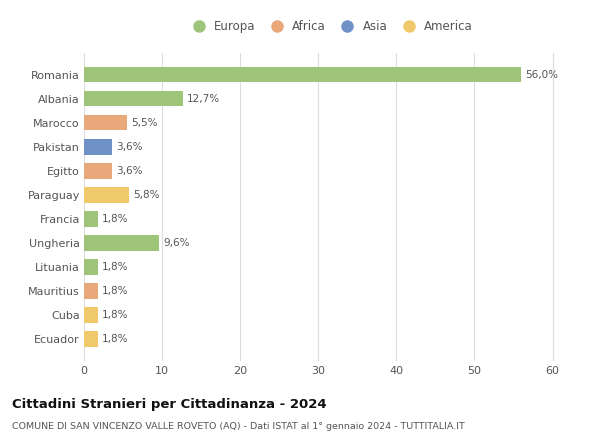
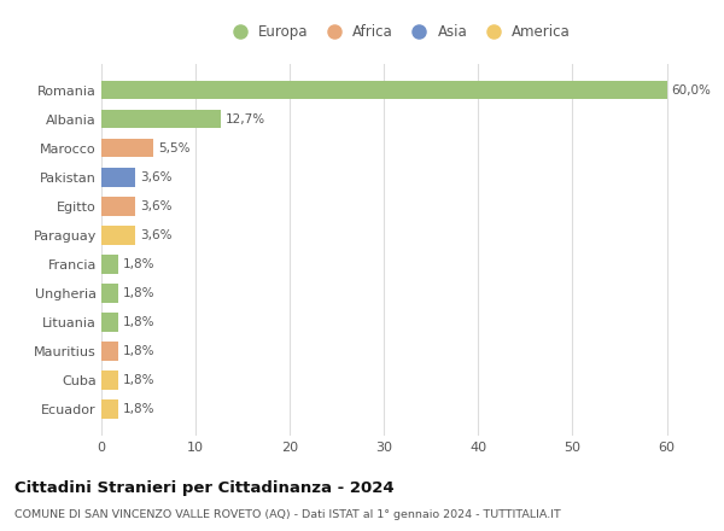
Romania: 56,0% -> 60,0%
Paraguay: 5,8% -> 3,6%
Ungheria: 9,6% -> 1,8%
